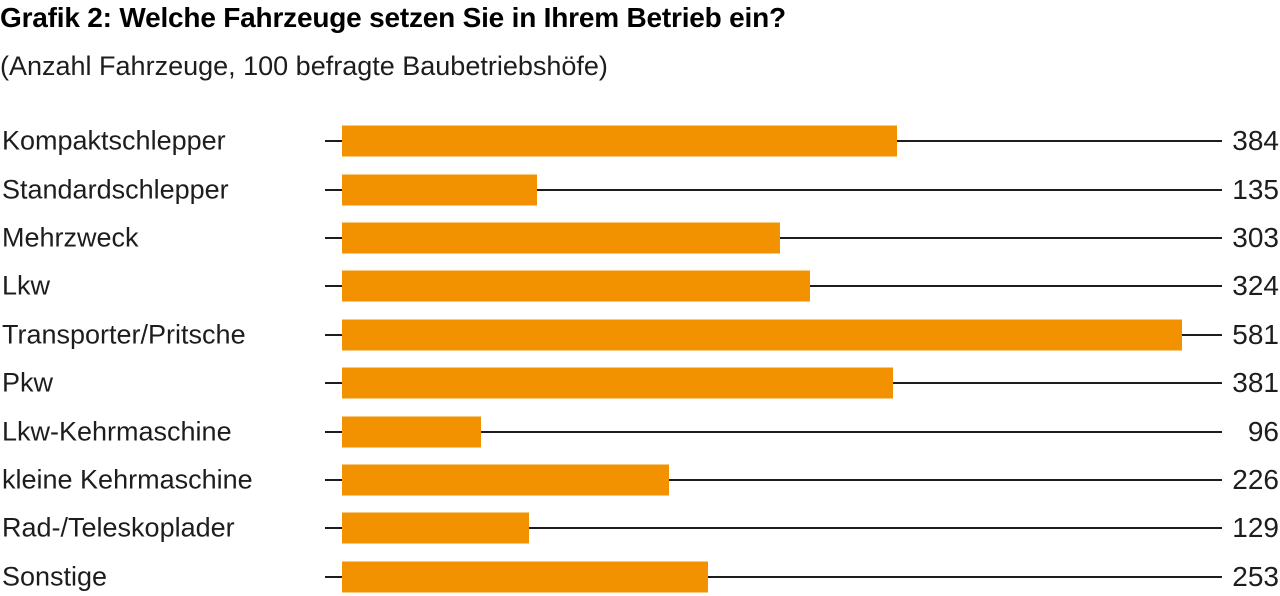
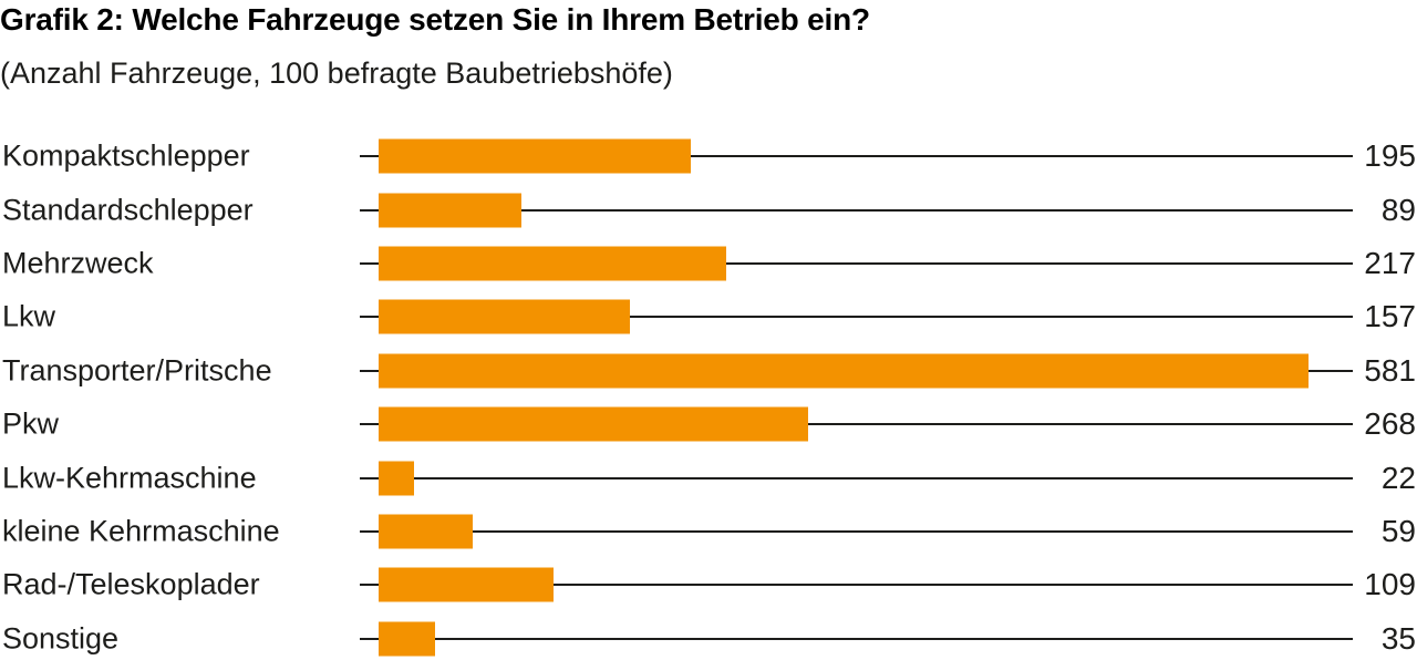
Kompaktschlepper: 384 -> 195
Standardschlepper: 135 -> 89
Mehrzweck: 303 -> 217
Lkw: 324 -> 157
Pkw: 381 -> 268
Lkw-Kehrmaschine: 96 -> 22
kleine Kehrmaschine: 226 -> 59
Rad-/Teleskoplader: 129 -> 109
Sonstige: 253 -> 35
